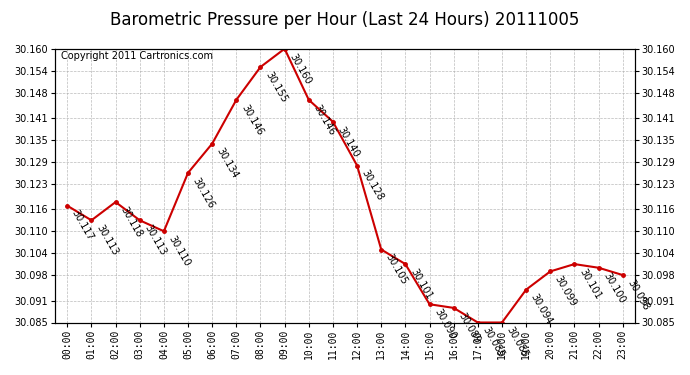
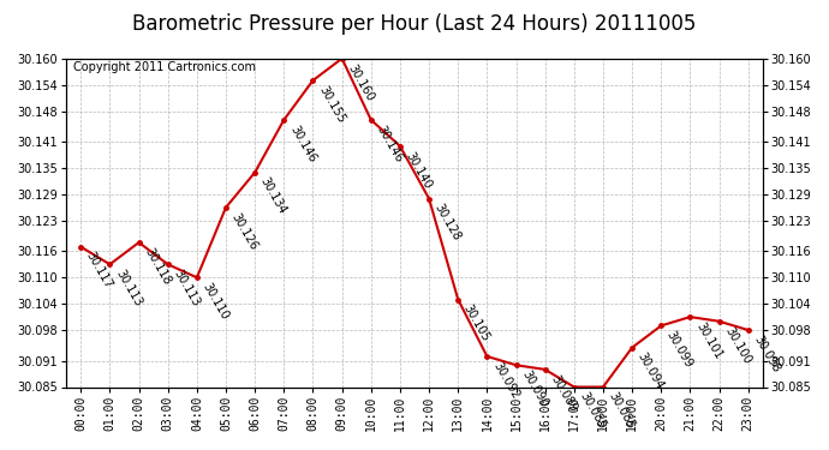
14:00: 30.101 -> 30.092
